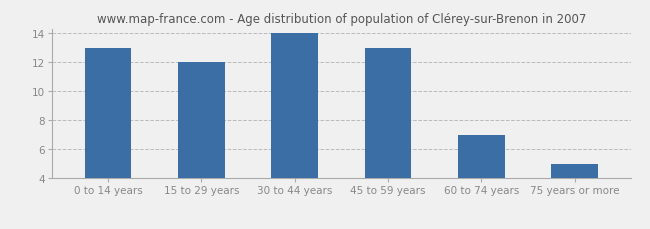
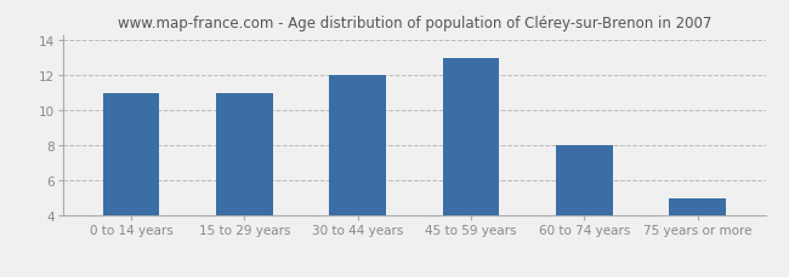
0 to 14 years: 13 -> 11
15 to 29 years: 12 -> 11
30 to 44 years: 14 -> 12
60 to 74 years: 7 -> 8
